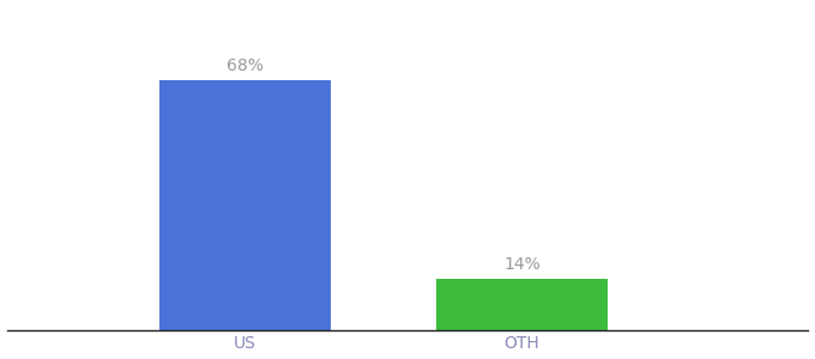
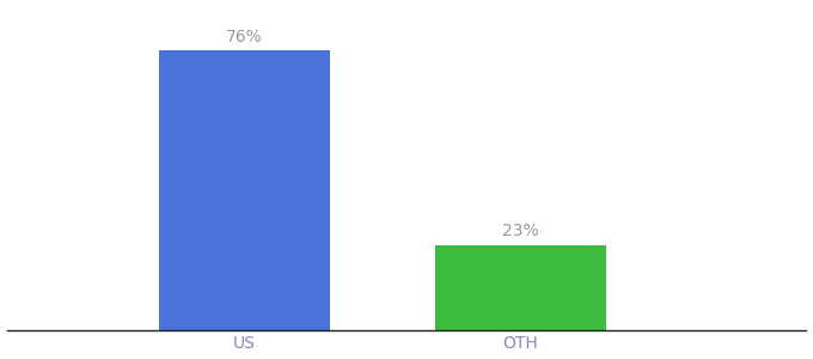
US: 68% -> 76%
OTH: 14% -> 23%
